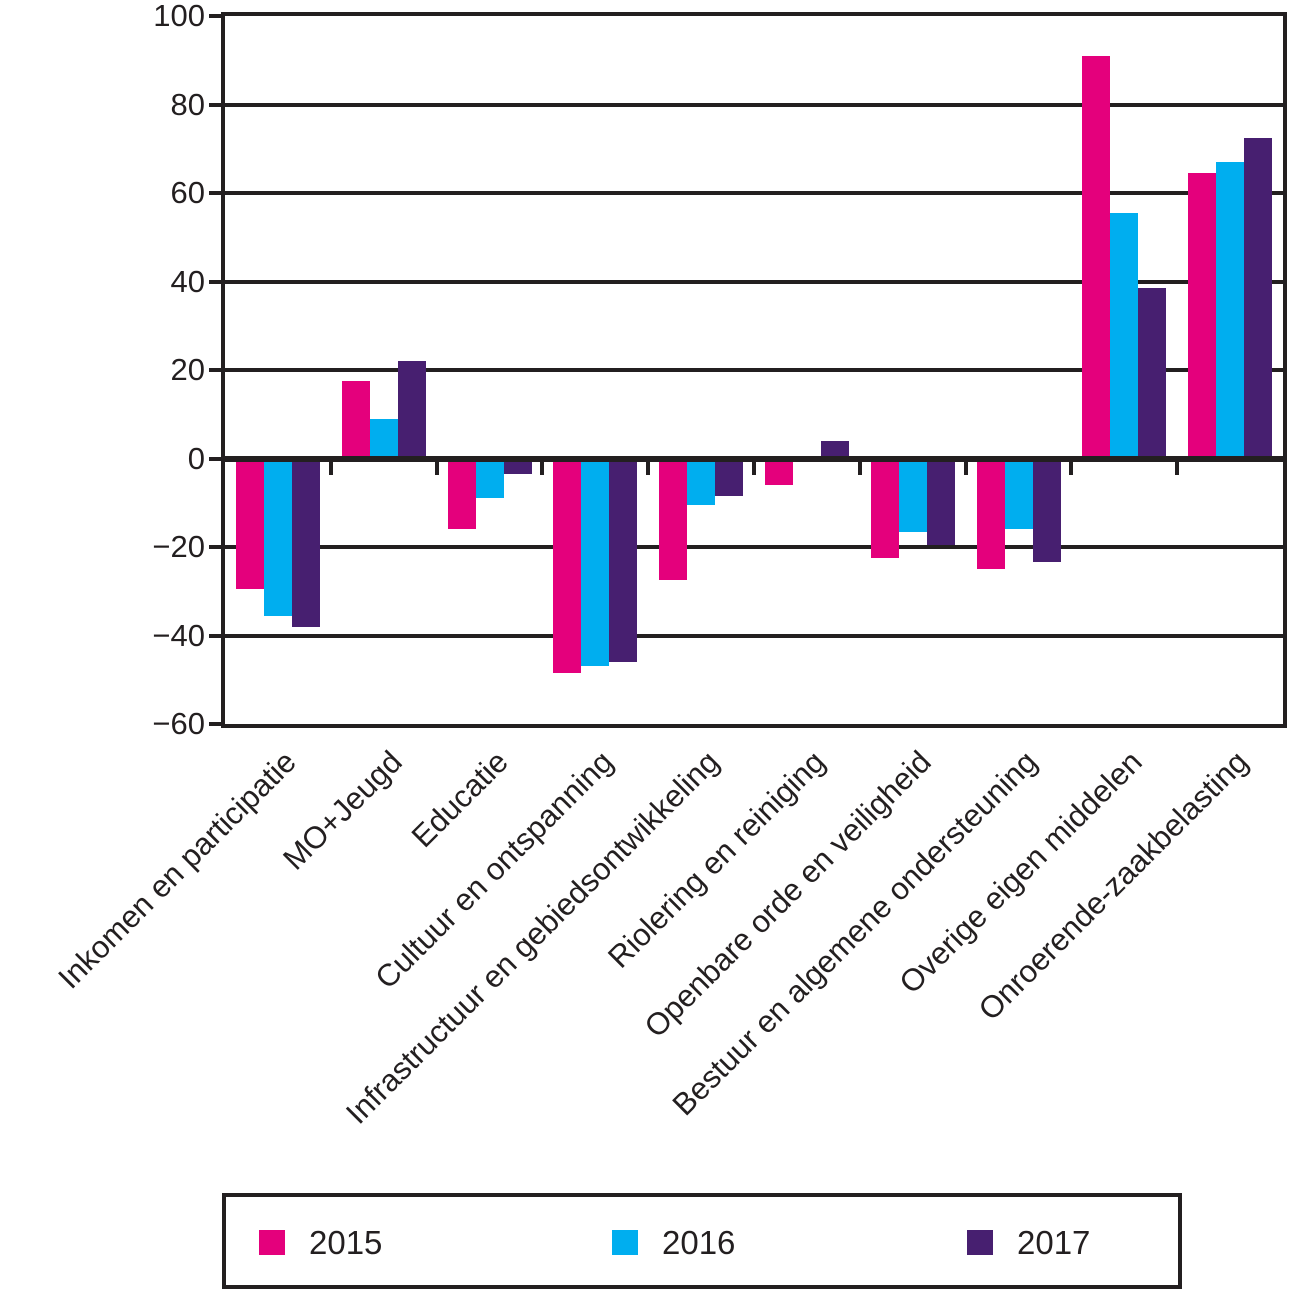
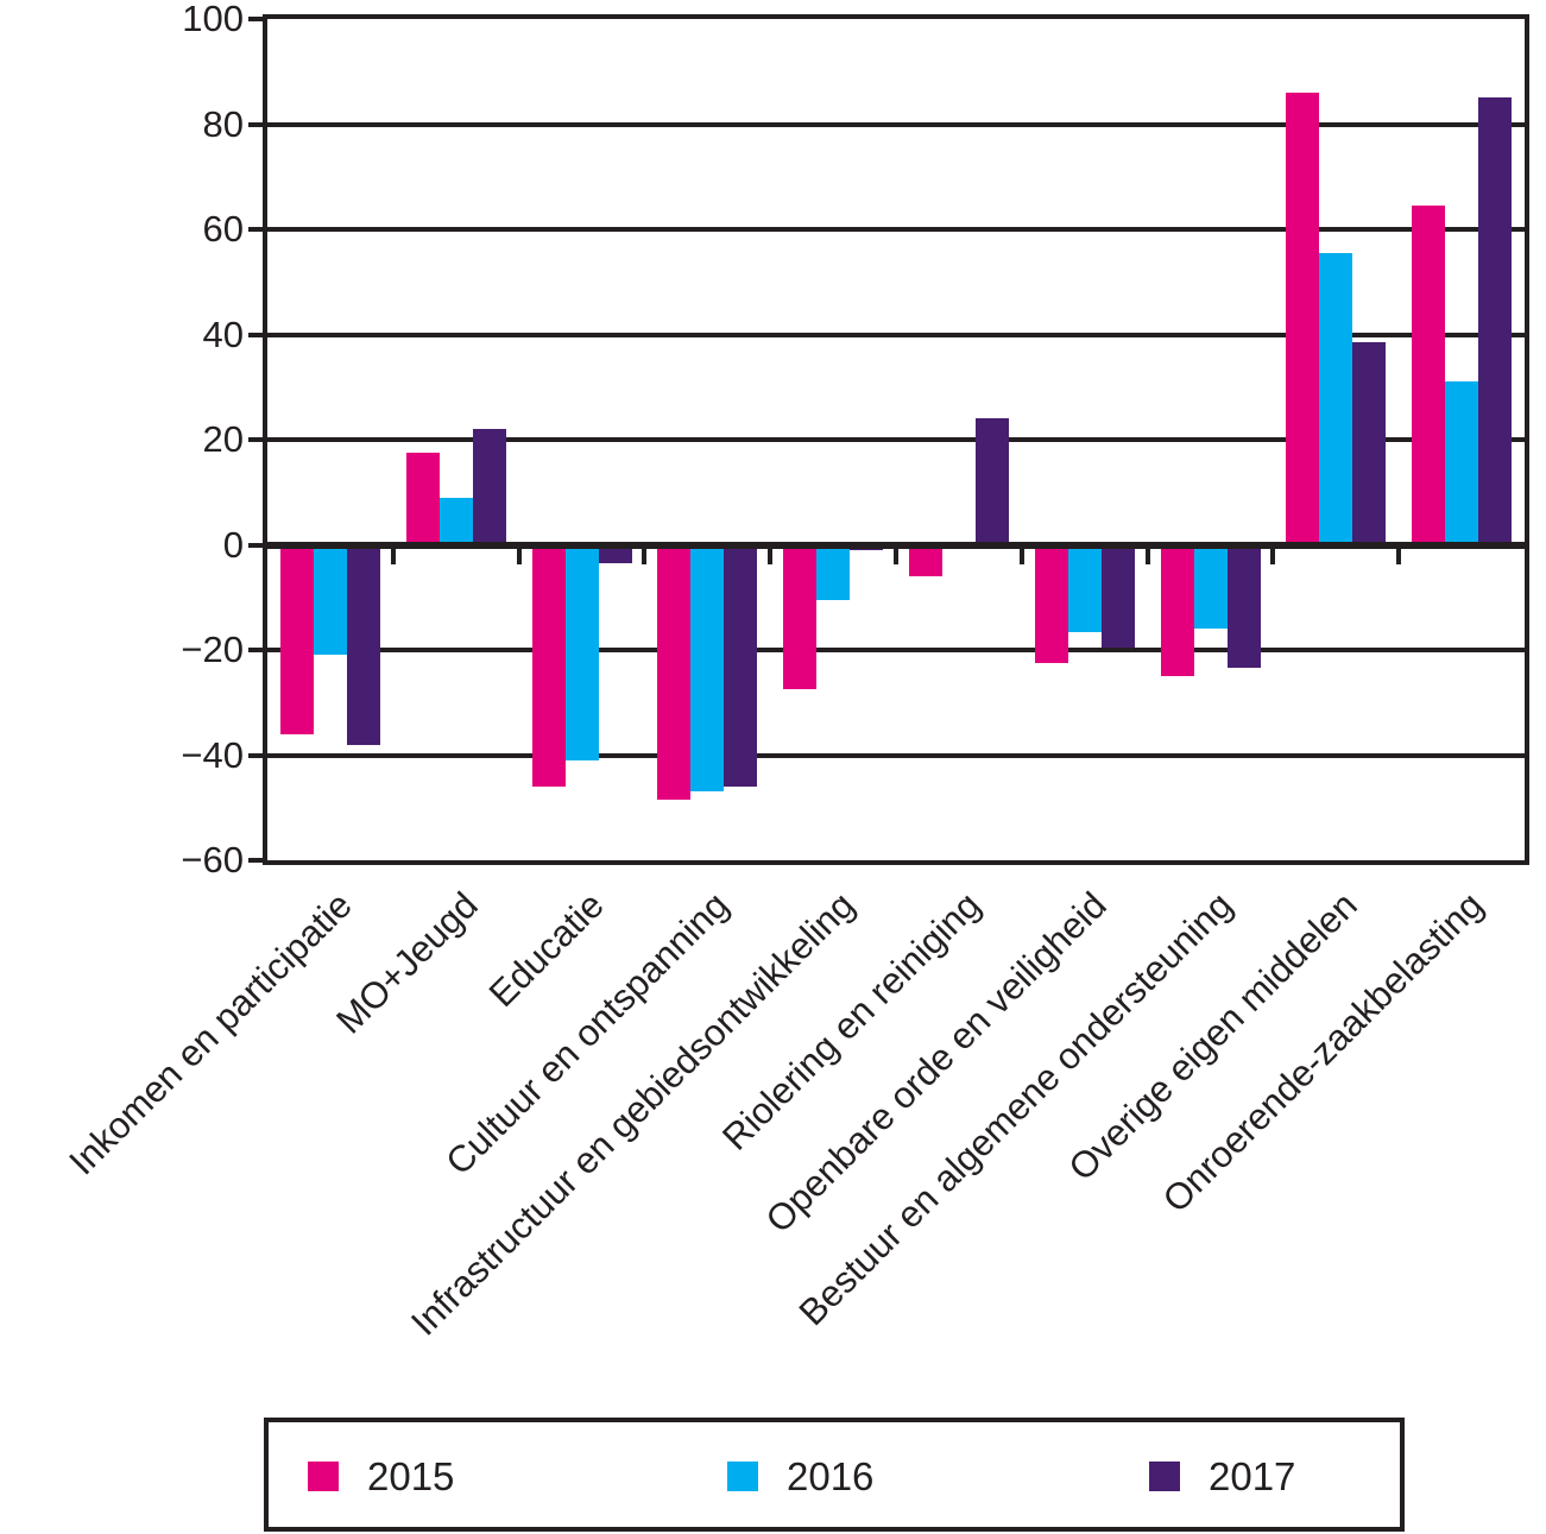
2015/Inkomen en participatie: -30 -> -36
2016/Inkomen en participatie: -36 -> -21
2015/Educatie: -16 -> -46
2016/Educatie: -9 -> -41
2017/Infrastructuur en gebiedsontwikkeling: -8 -> -1
2017/Riolering en reiniging: 4 -> 24
2015/Overige eigen middelen: 91 -> 86
2016/Onroerende-zaakbelasting: 67 -> 31
2017/Onroerende-zaakbelasting: 72 -> 85
